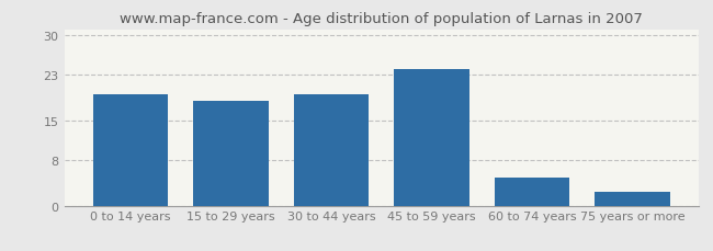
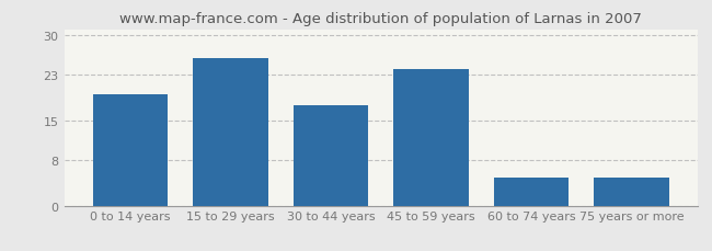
15 to 29 years: 18.5 -> 26.0
30 to 44 years: 19.5 -> 17.6
75 years or more: 2.5 -> 5.0
